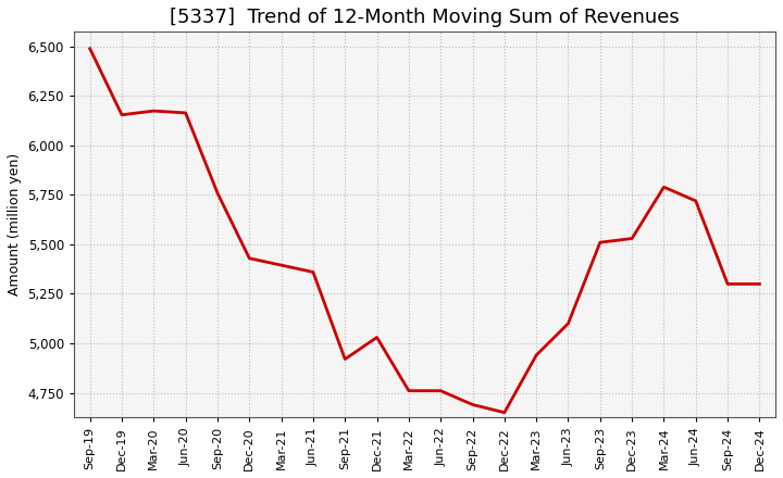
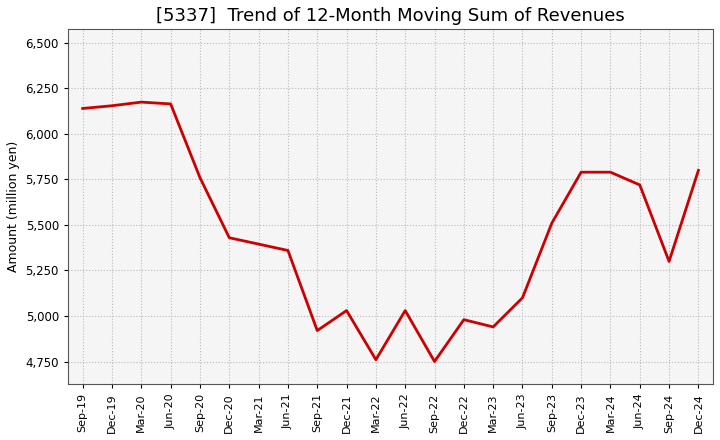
Sep-19: 6,490 -> 6,140
Jun-22: 4,760 -> 5,030
Sep-22: 4,690 -> 4,750
Dec-22: 4,650 -> 4,980
Dec-23: 5,530 -> 5,790
Dec-24: 5,300 -> 5,800
